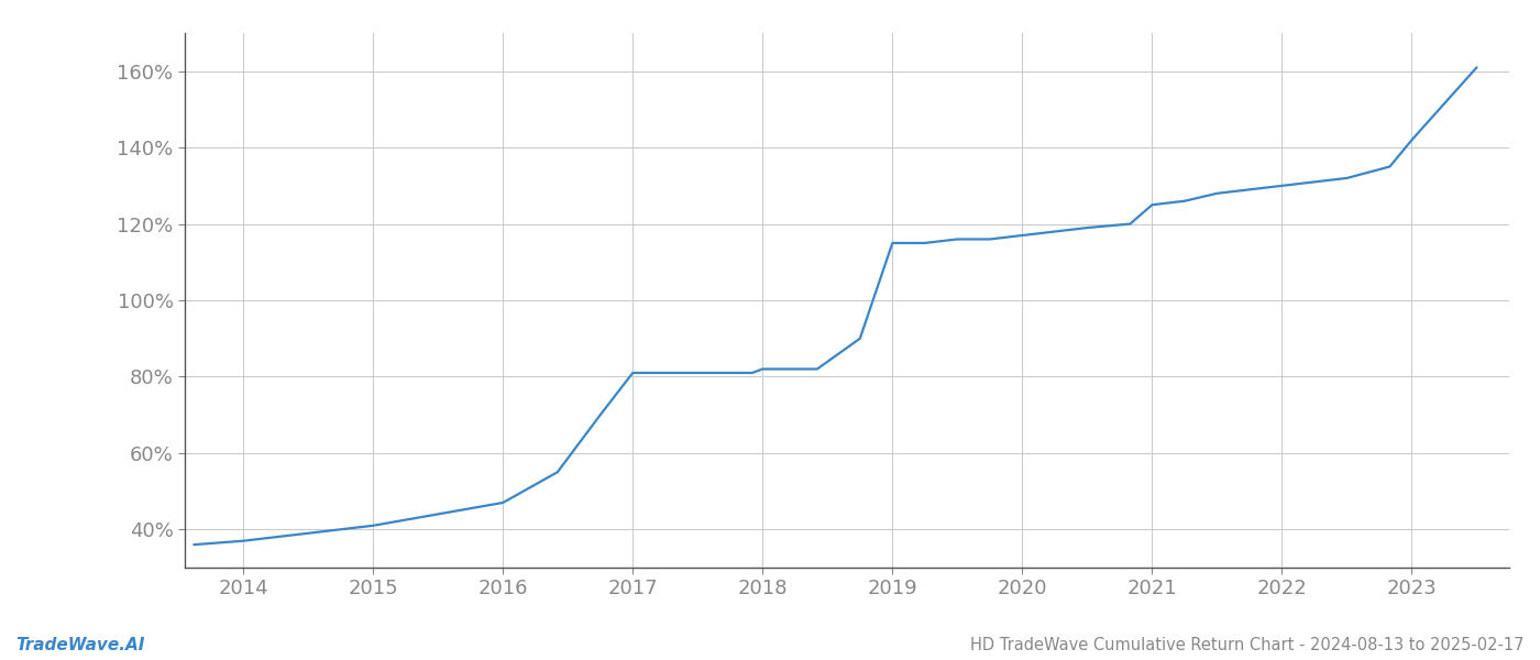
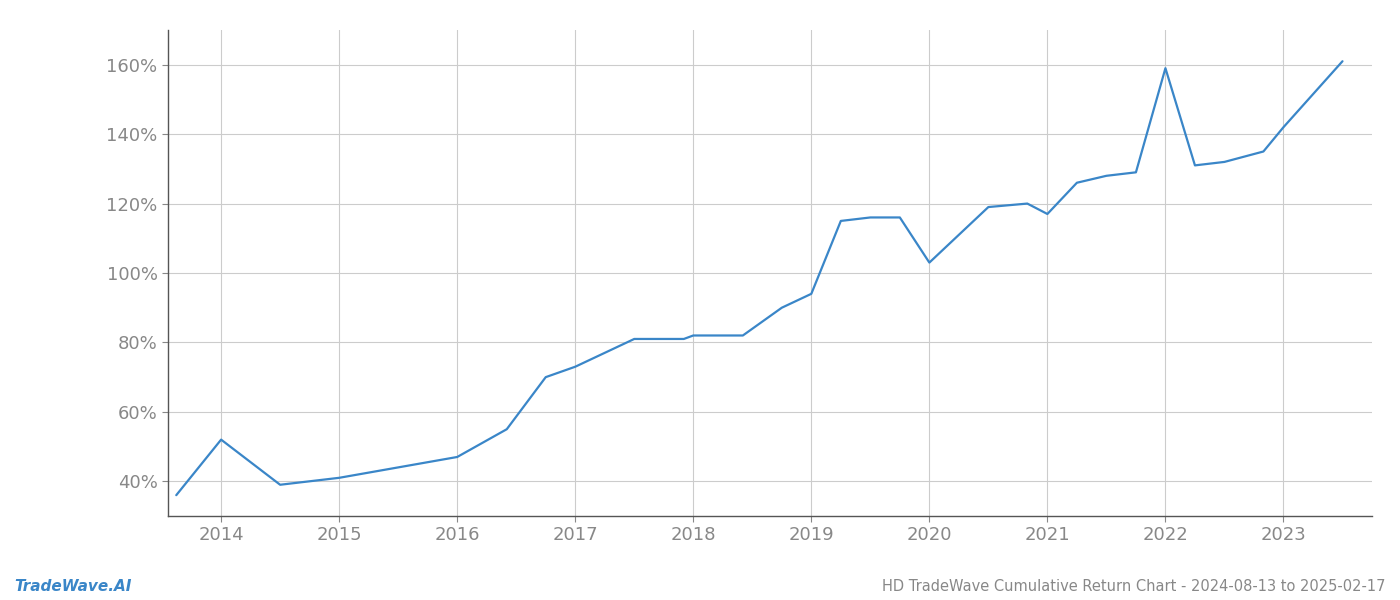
2014: 37% -> 52%
2017: 81% -> 73%
2019: 115% -> 94%
2020: 117% -> 103%
2021: 125% -> 117%
2022: 130% -> 159%
